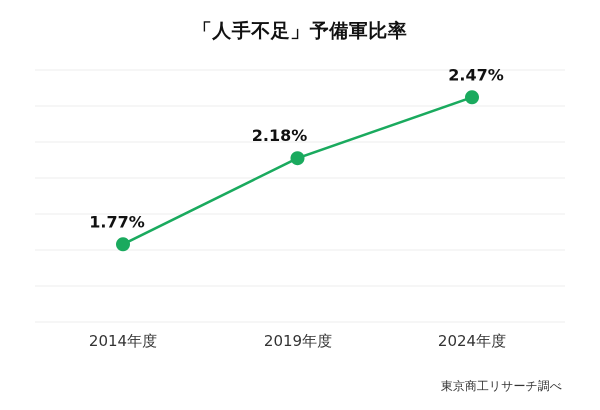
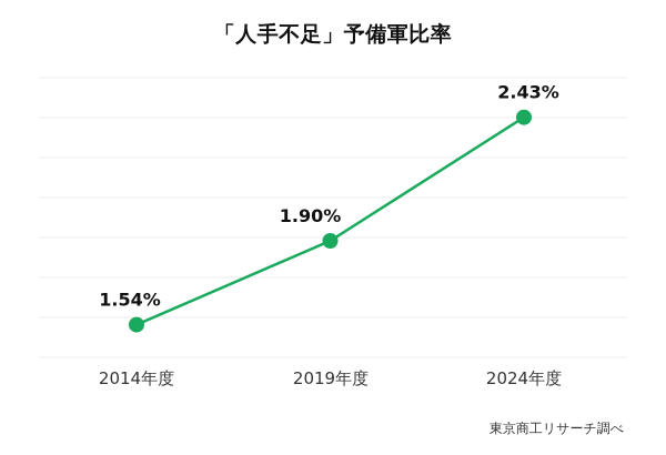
2014年度: 1.77% -> 1.54%
2019年度: 2.18% -> 1.90%
2024年度: 2.47% -> 2.43%
